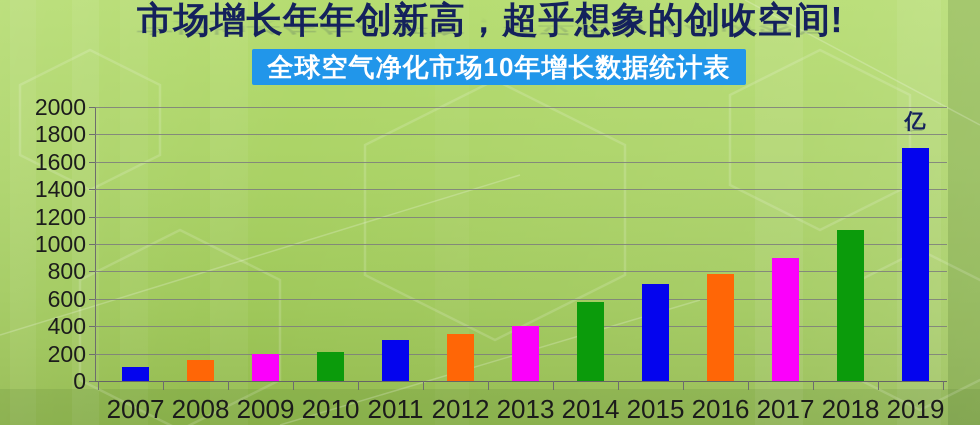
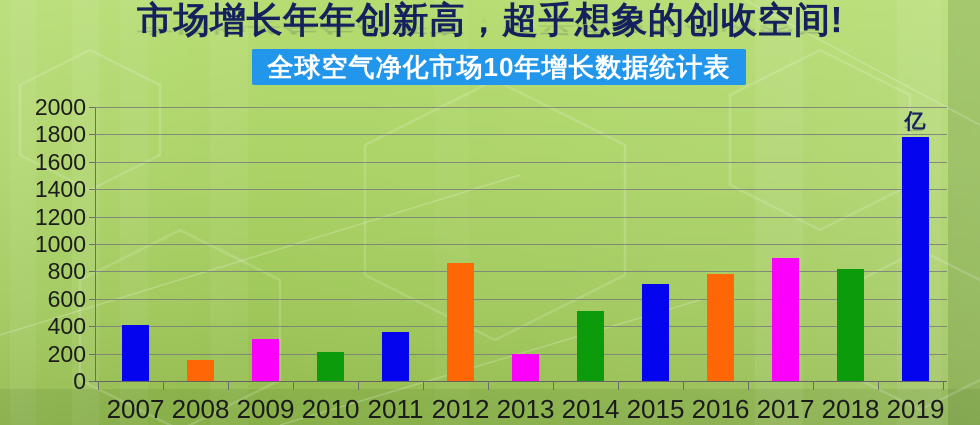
2007: 100 -> 410
2009: 200 -> 310
2011: 300 -> 360
2012: 340 -> 860
2013: 400 -> 200
2014: 580 -> 510
2018: 1100 -> 820
2019: 1700 -> 1780
